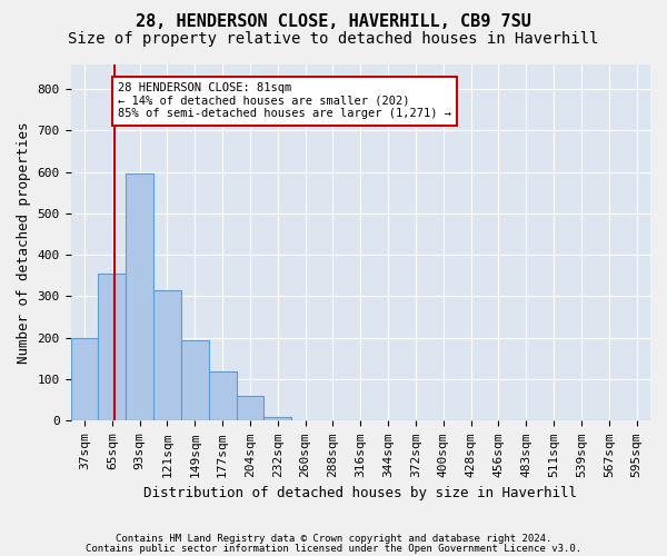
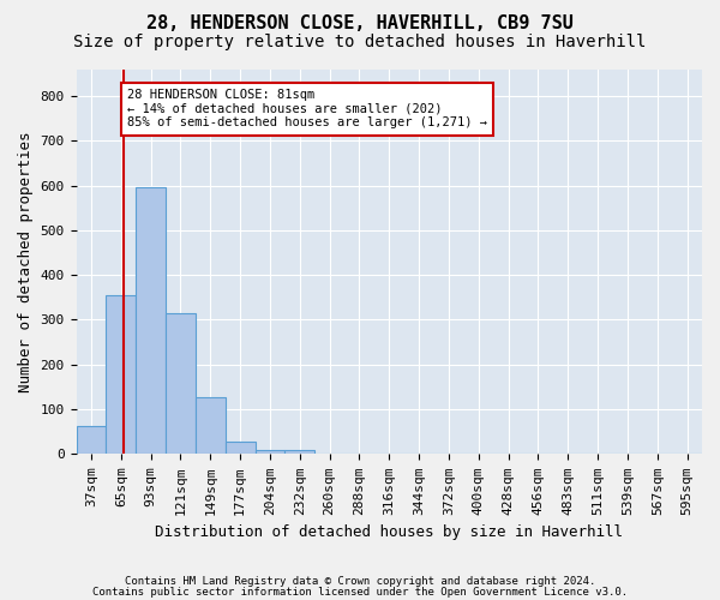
37sqm: 200 -> 63
149sqm: 195 -> 128
177sqm: 120 -> 27
204sqm: 60 -> 10
